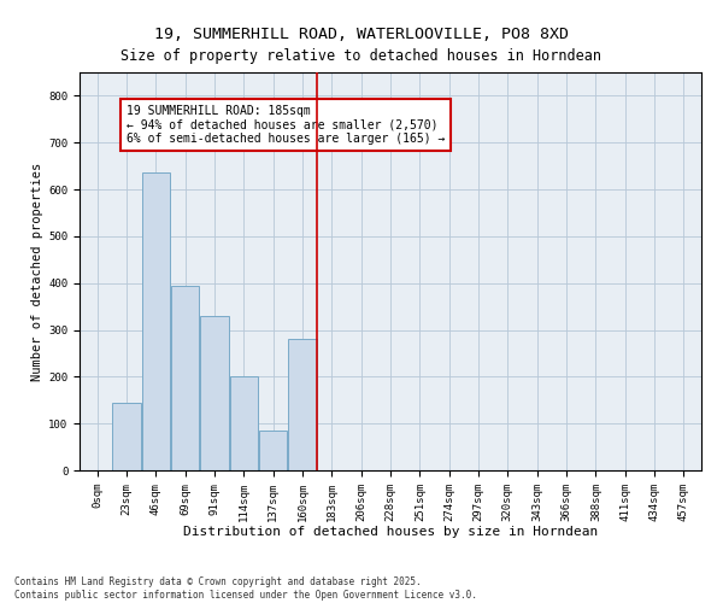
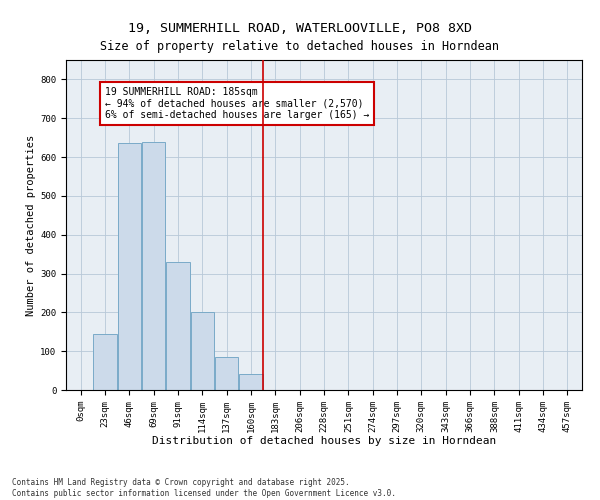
69sqm: 395 -> 640
160sqm: 280 -> 40
